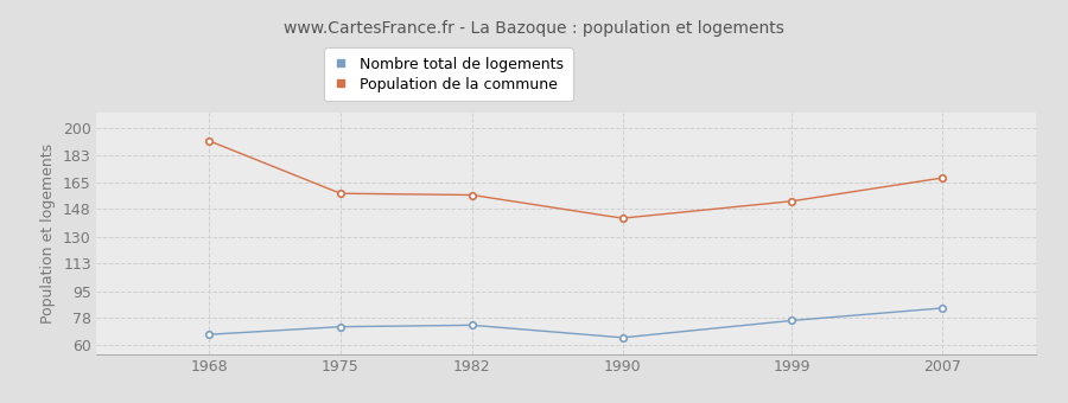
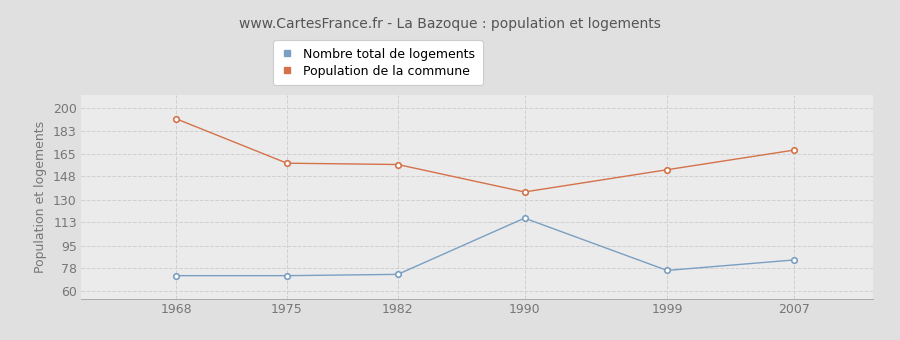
Nombre total de logements/1968: 67 -> 72
Nombre total de logements/1990: 65 -> 116
Population de la commune/1990: 142 -> 136
